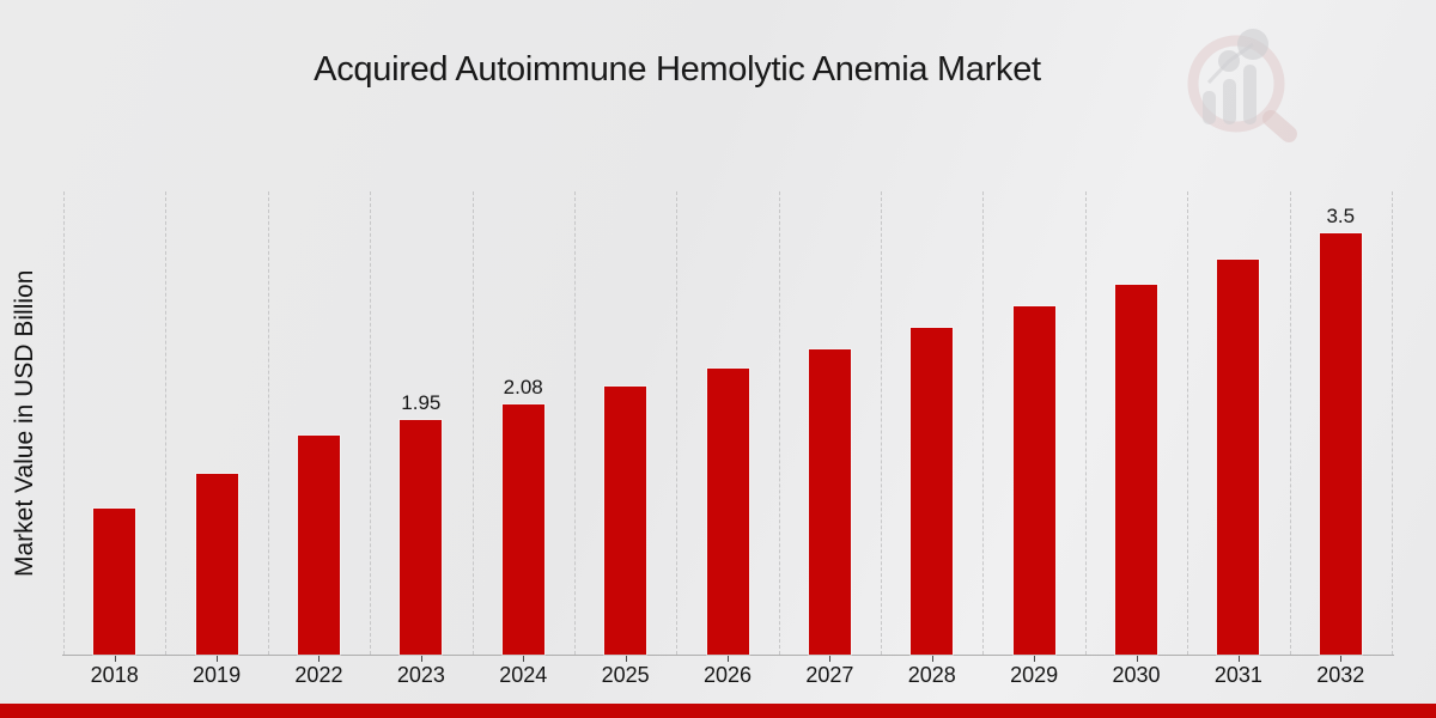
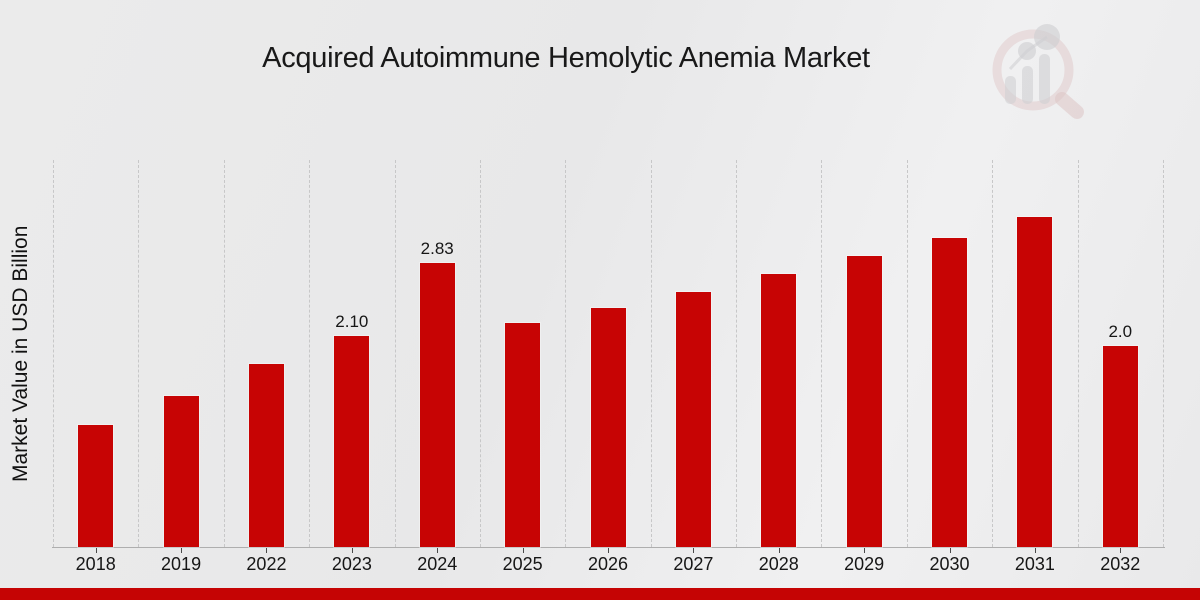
2023: 1.95 -> 2.10
2024: 2.08 -> 2.83
2032: 3.5 -> 2.0
